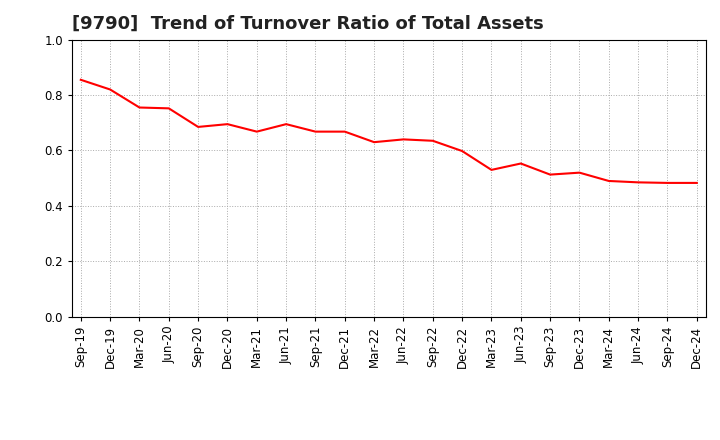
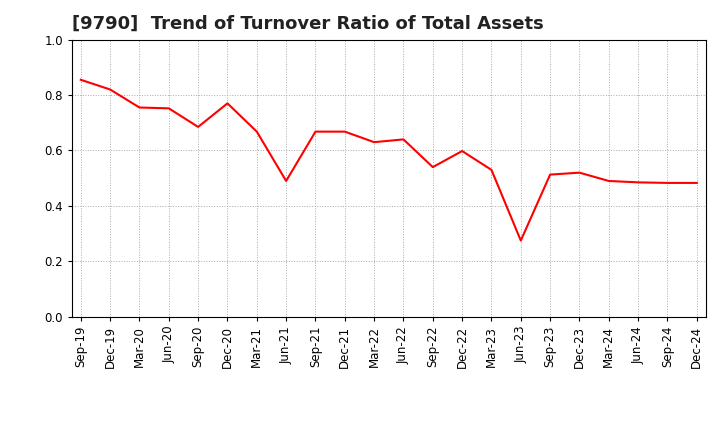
Dec-20: 0.695 -> 0.770
Jun-21: 0.695 -> 0.490
Sep-22: 0.635 -> 0.540
Jun-23: 0.553 -> 0.275
